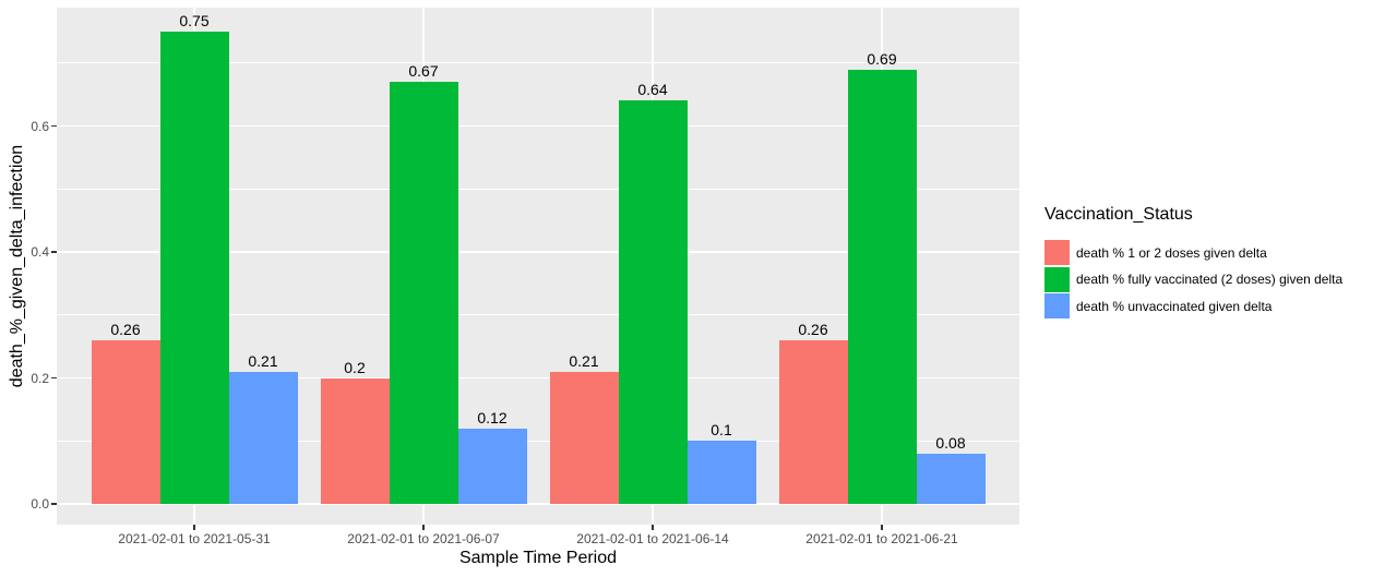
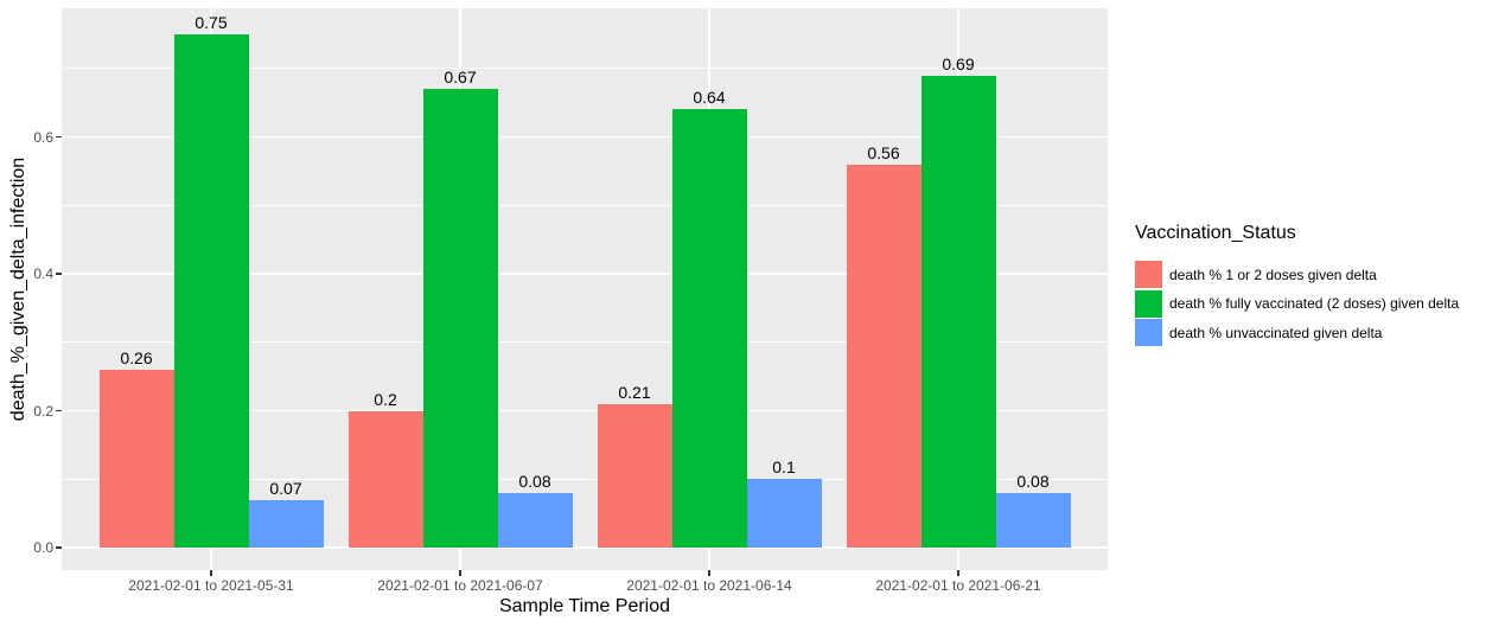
death % unvaccinated given delta/2021-02-01 to 2021-05-31: 0.21 -> 0.07
death % unvaccinated given delta/2021-02-01 to 2021-06-07: 0.12 -> 0.08
death % 1 or 2 doses given delta/2021-02-01 to 2021-06-21: 0.26 -> 0.56
